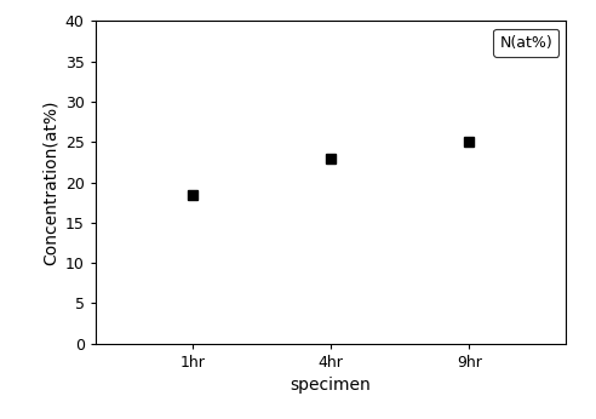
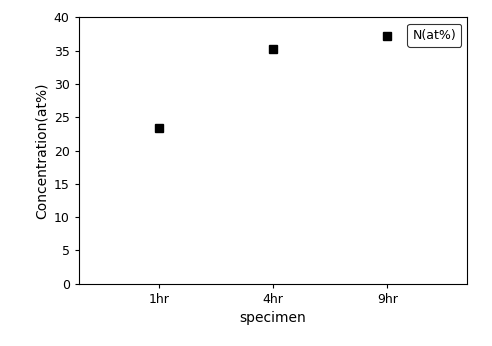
1hr: 18.5 -> 23.4
4hr: 23.0 -> 35.2
9hr: 25.0 -> 37.2
